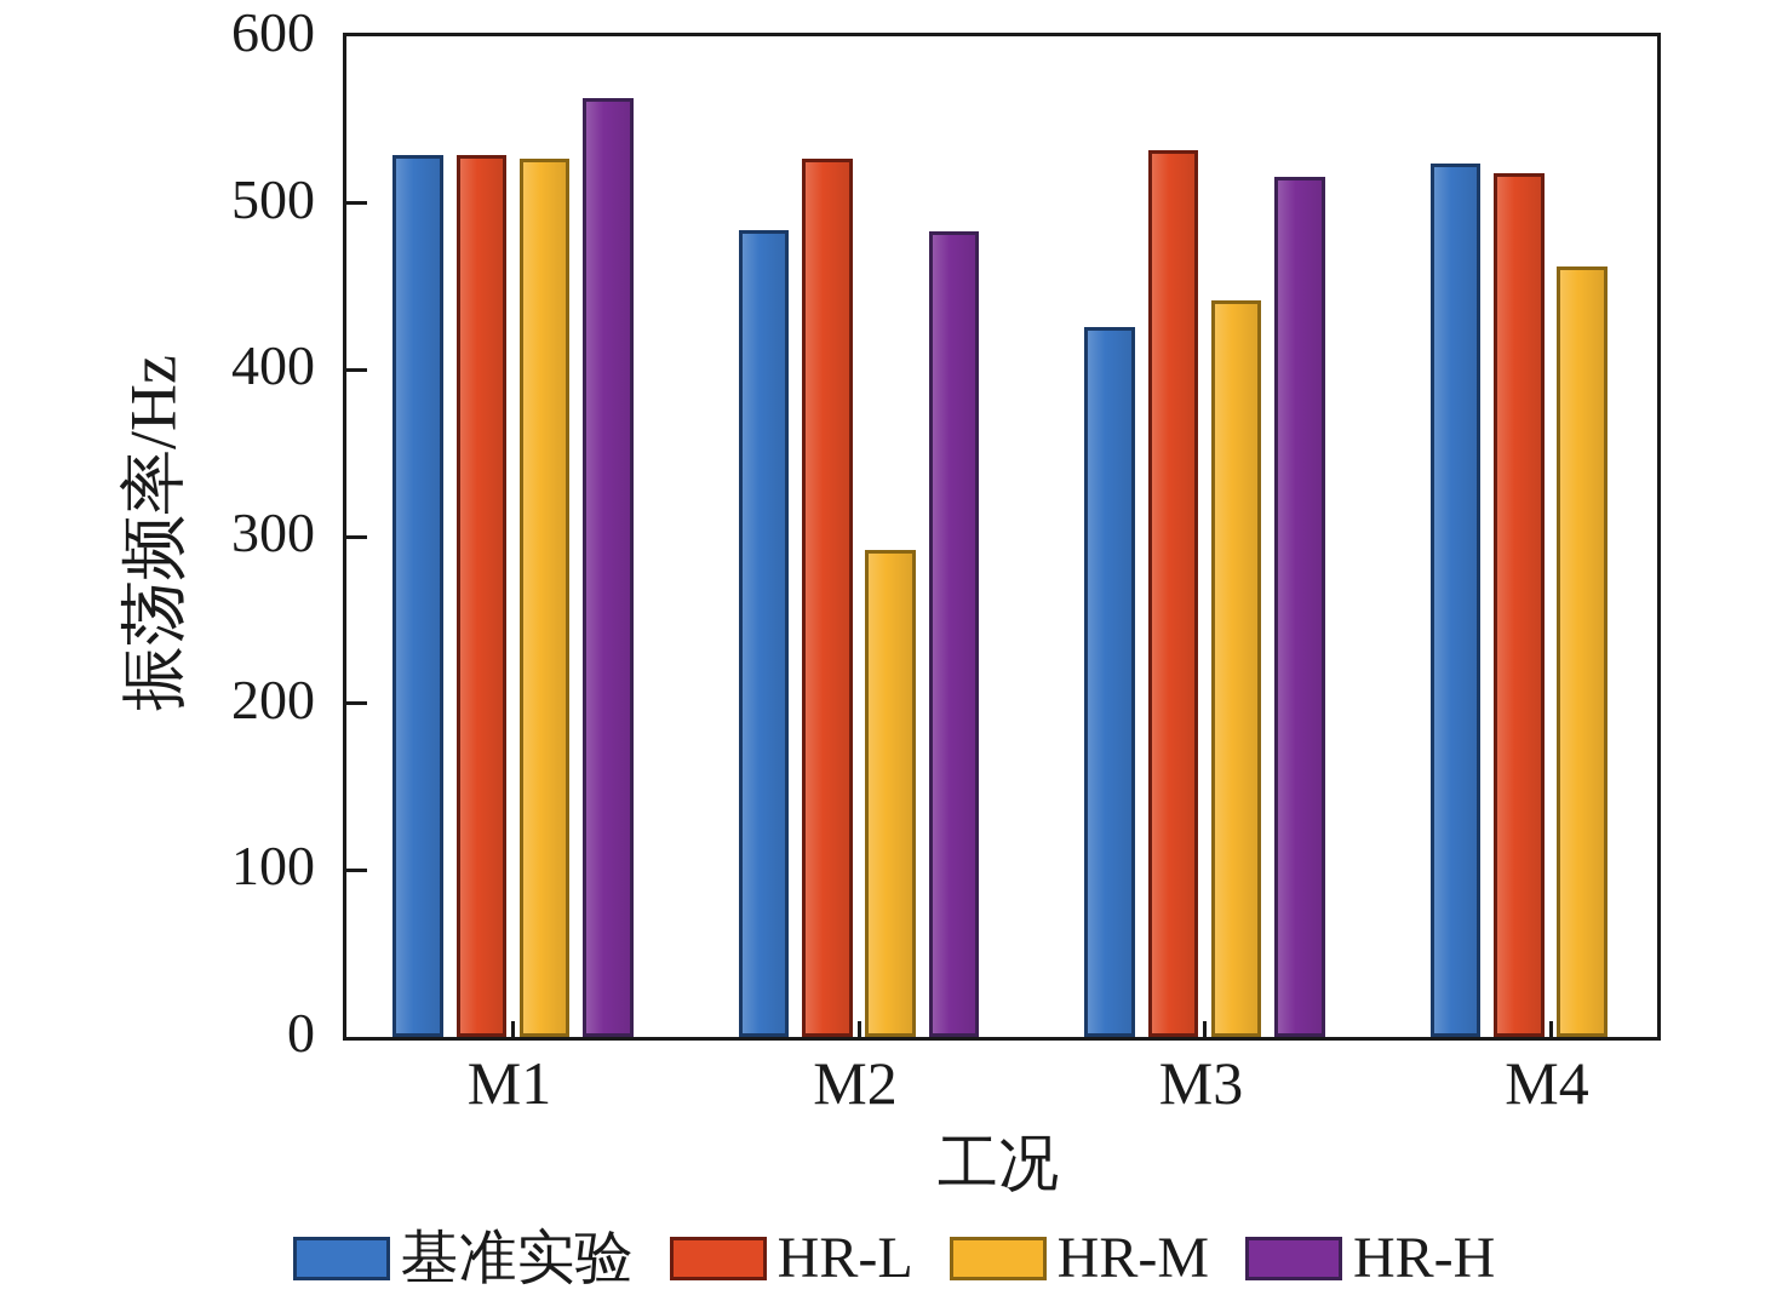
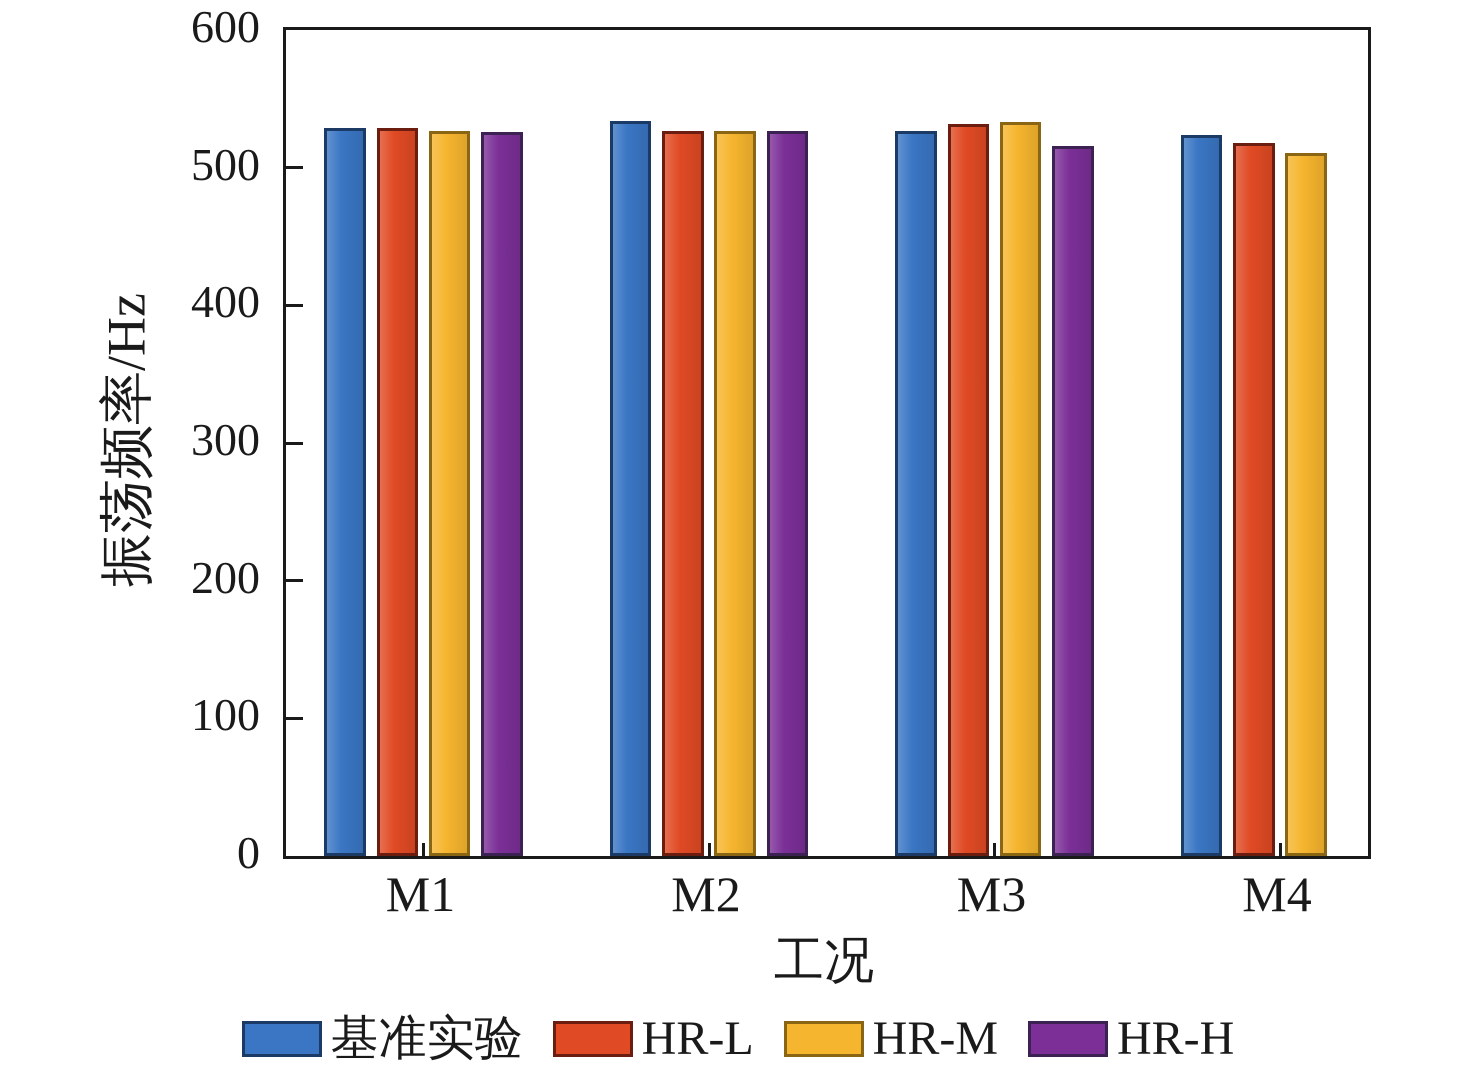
HR-H/M1: 563 -> 526
基准实验/M2: 484 -> 534
HR-M/M2: 292 -> 527
HR-H/M2: 483 -> 527
基准实验/M3: 426 -> 527
HR-M/M3: 442 -> 533
HR-M/M4: 462 -> 511
